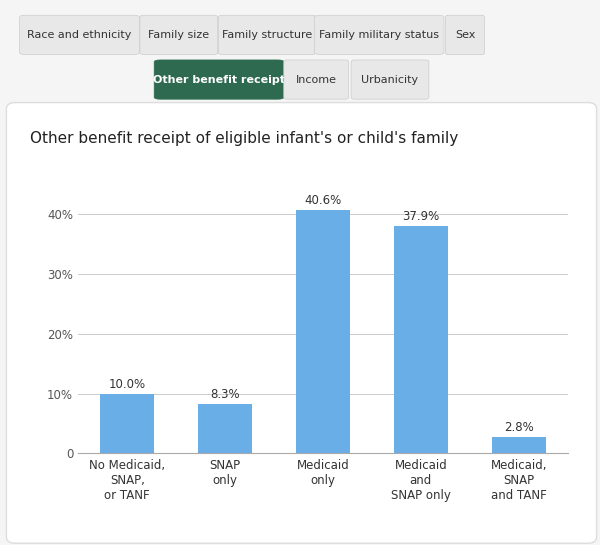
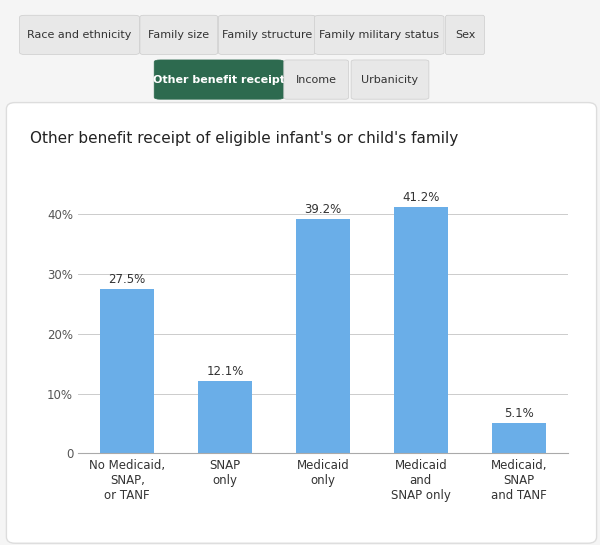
No Medicaid, SNAP, or TANF: 10.0% -> 27.5%
SNAP only: 8.3% -> 12.1%
Medicaid only: 40.6% -> 39.2%
Medicaid and SNAP only: 37.9% -> 41.2%
Medicaid, SNAP and TANF: 2.8% -> 5.1%
